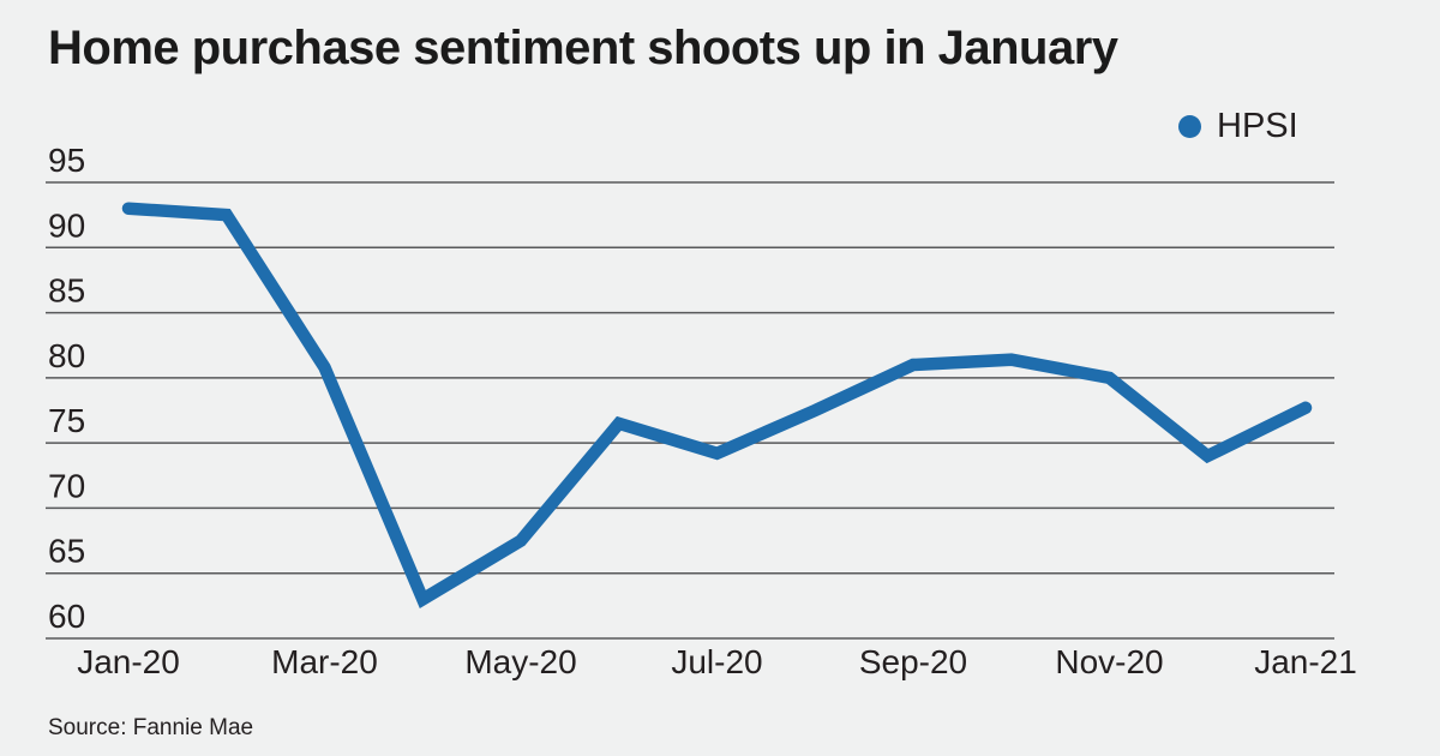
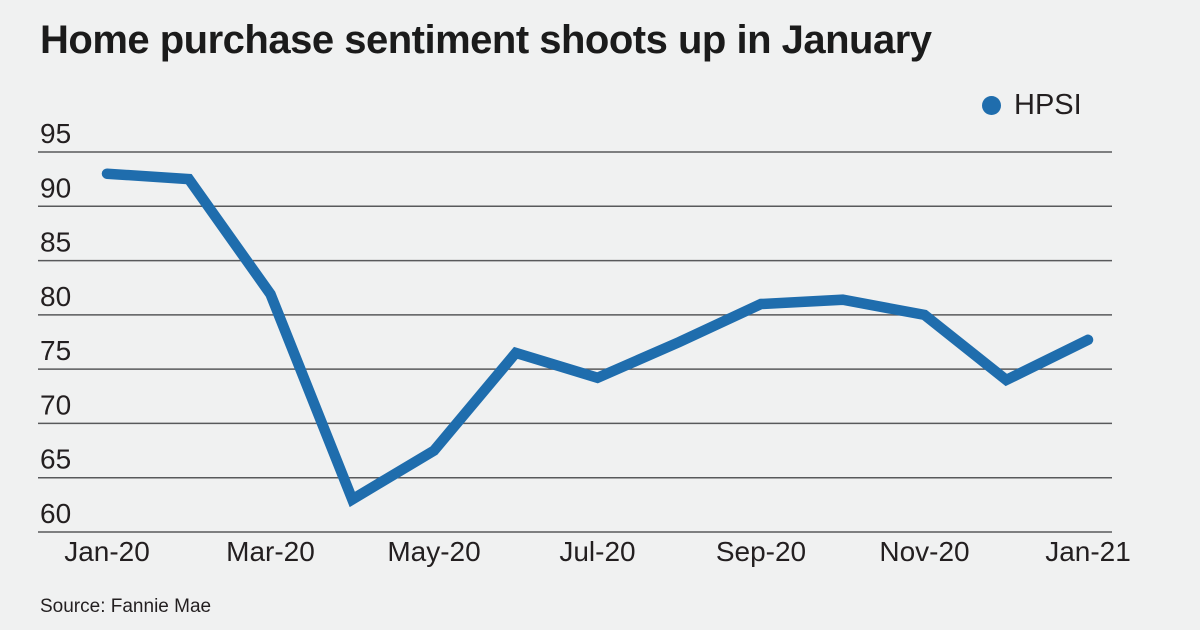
Mar-20: 80.8 -> 81.9
